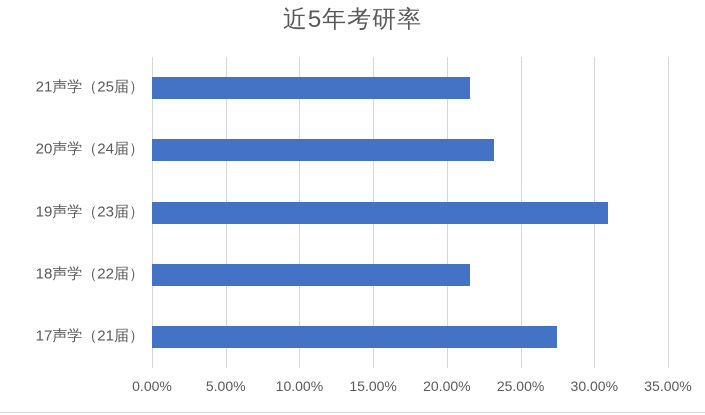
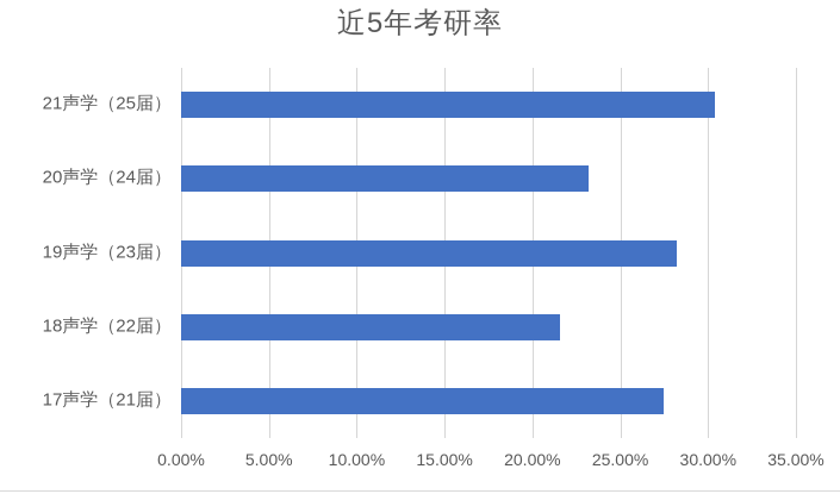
21声学（25届）: 21.6% -> 30.4%
19声学（23届）: 30.9% -> 28.2%
